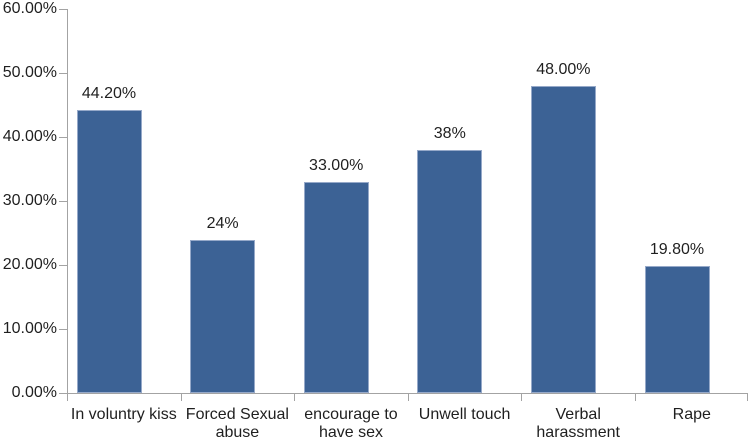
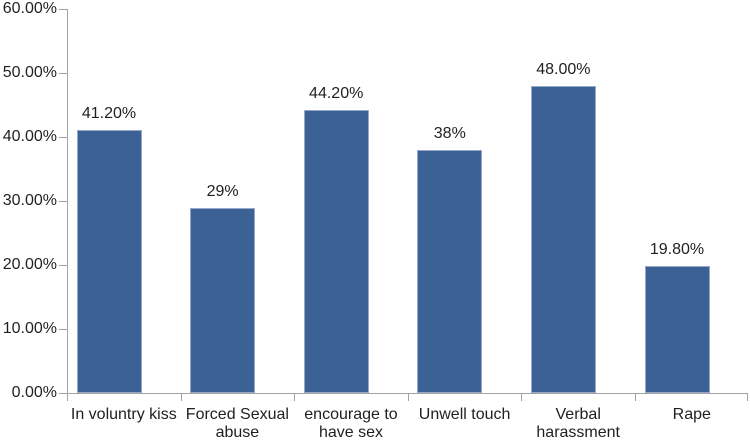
In voluntry kiss: 44.20% -> 41.20%
Forced Sexual abuse: 24% -> 29%
encourage to have sex: 33.00% -> 44.20%
